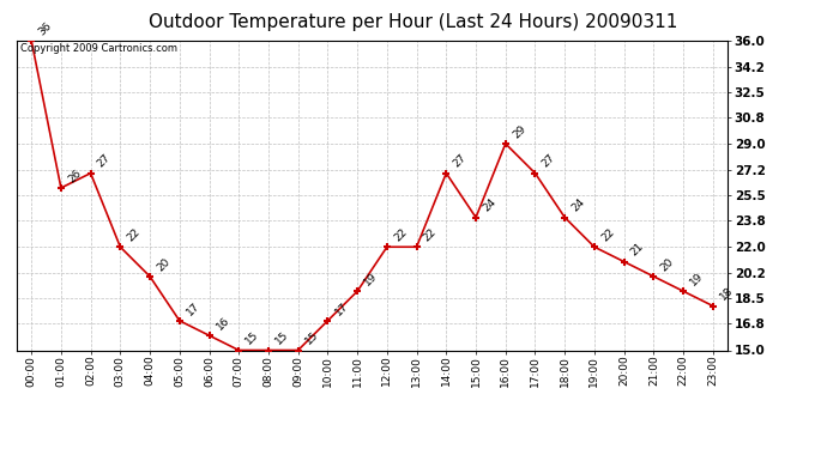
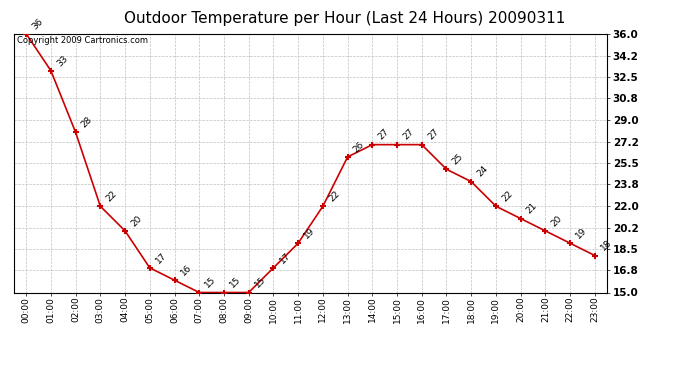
01:00: 26 -> 33
02:00: 27 -> 28
13:00: 22 -> 26
15:00: 24 -> 27
16:00: 29 -> 27
17:00: 27 -> 25
